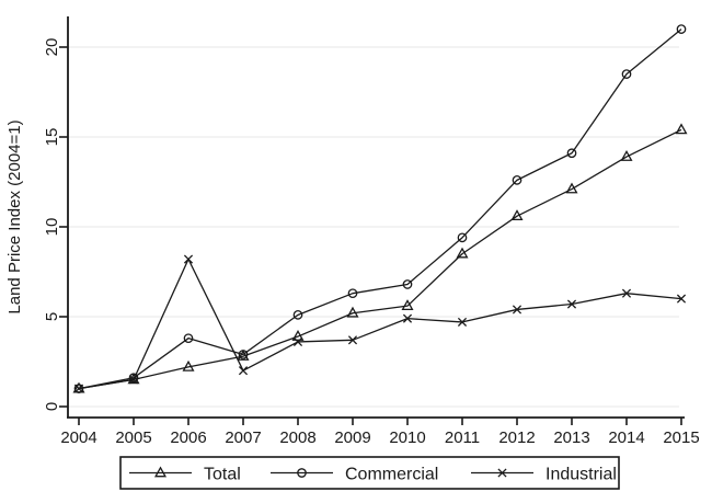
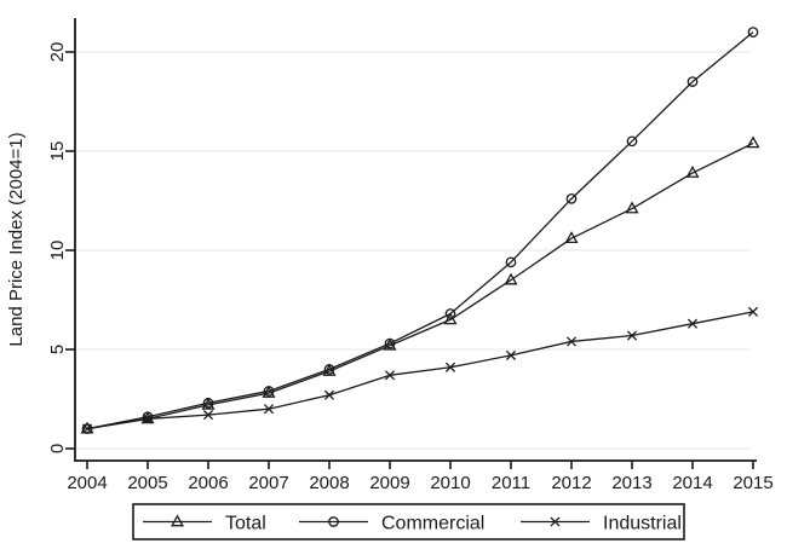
Commercial/2006: 3.8 -> 2.3
Industrial/2006: 8.2 -> 1.7
Commercial/2008: 5.1 -> 4.0
Industrial/2008: 3.6 -> 2.7
Commercial/2009: 6.3 -> 5.3
Total/2010: 5.6 -> 6.5
Industrial/2010: 4.9 -> 4.1
Commercial/2013: 14.1 -> 15.5
Industrial/2015: 6.0 -> 6.9
